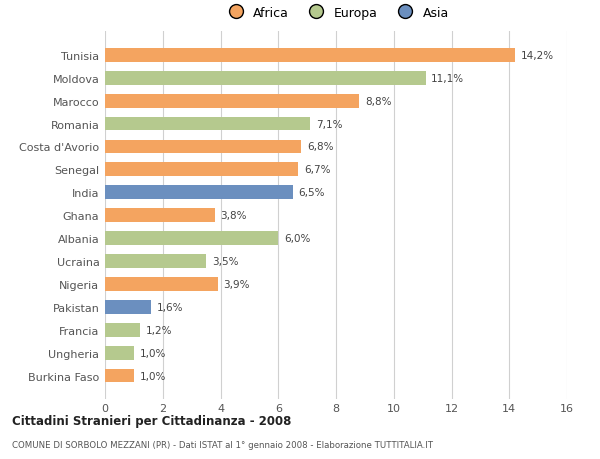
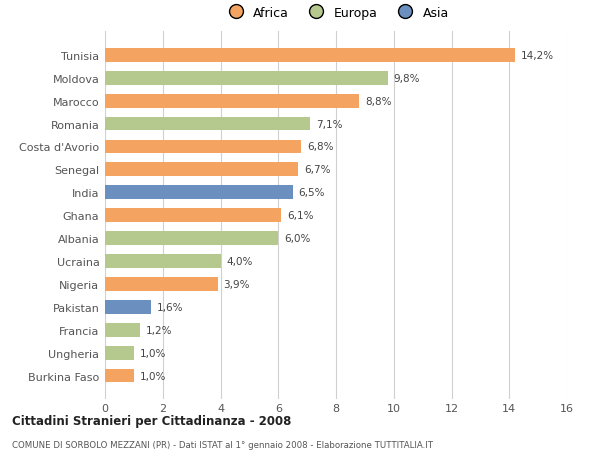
Moldova: 11,1% -> 9,8%
Ghana: 3,8% -> 6,1%
Ucraina: 3,5% -> 4,0%
